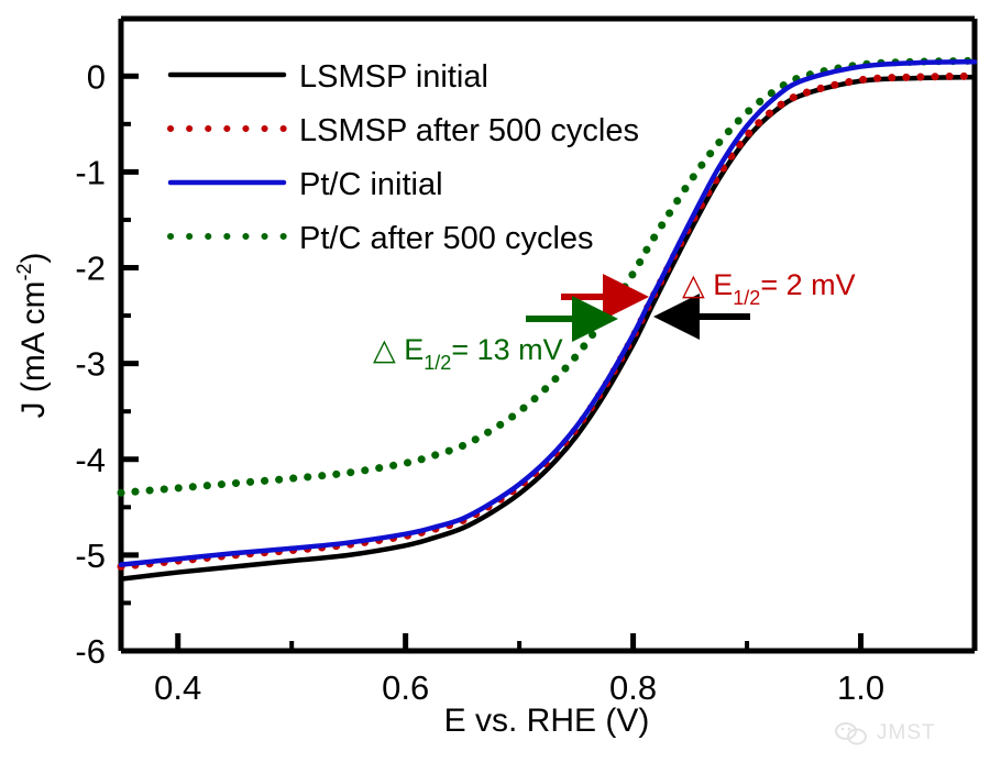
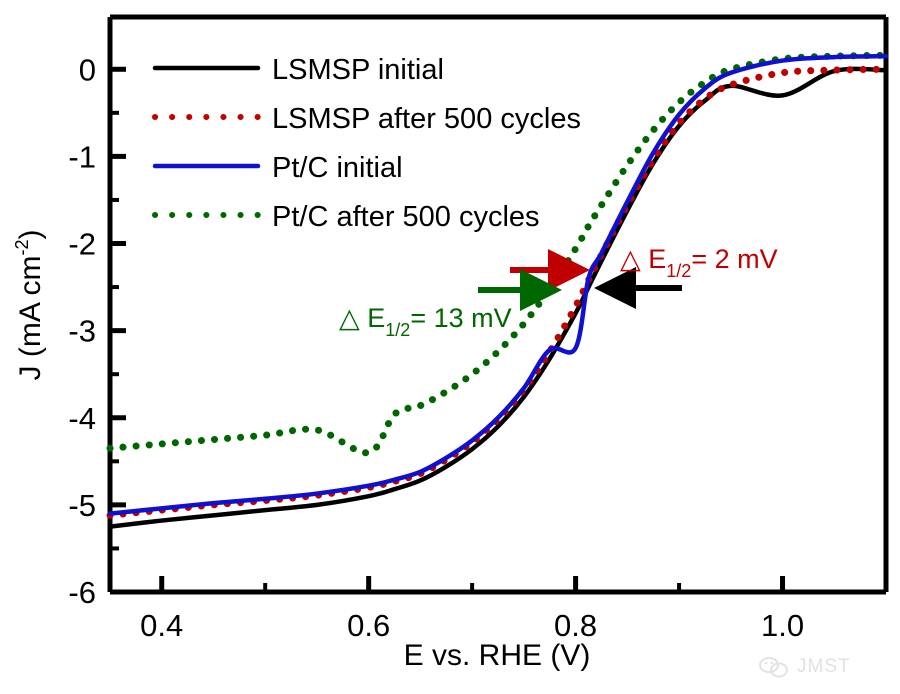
Pt/C after 500 cycles/0.6: -4.0 -> -4.4
Pt/C initial/0.8: -2.7 -> -3.2
LSMSP initial/1.0: -0.1 -> -0.3
